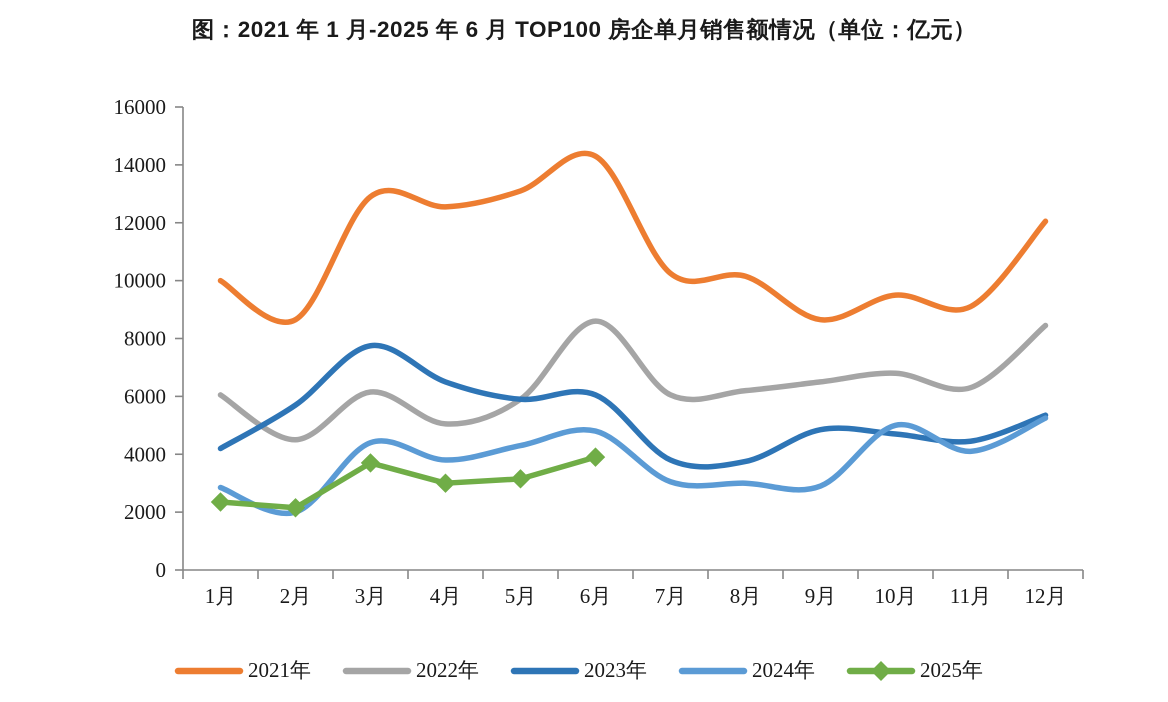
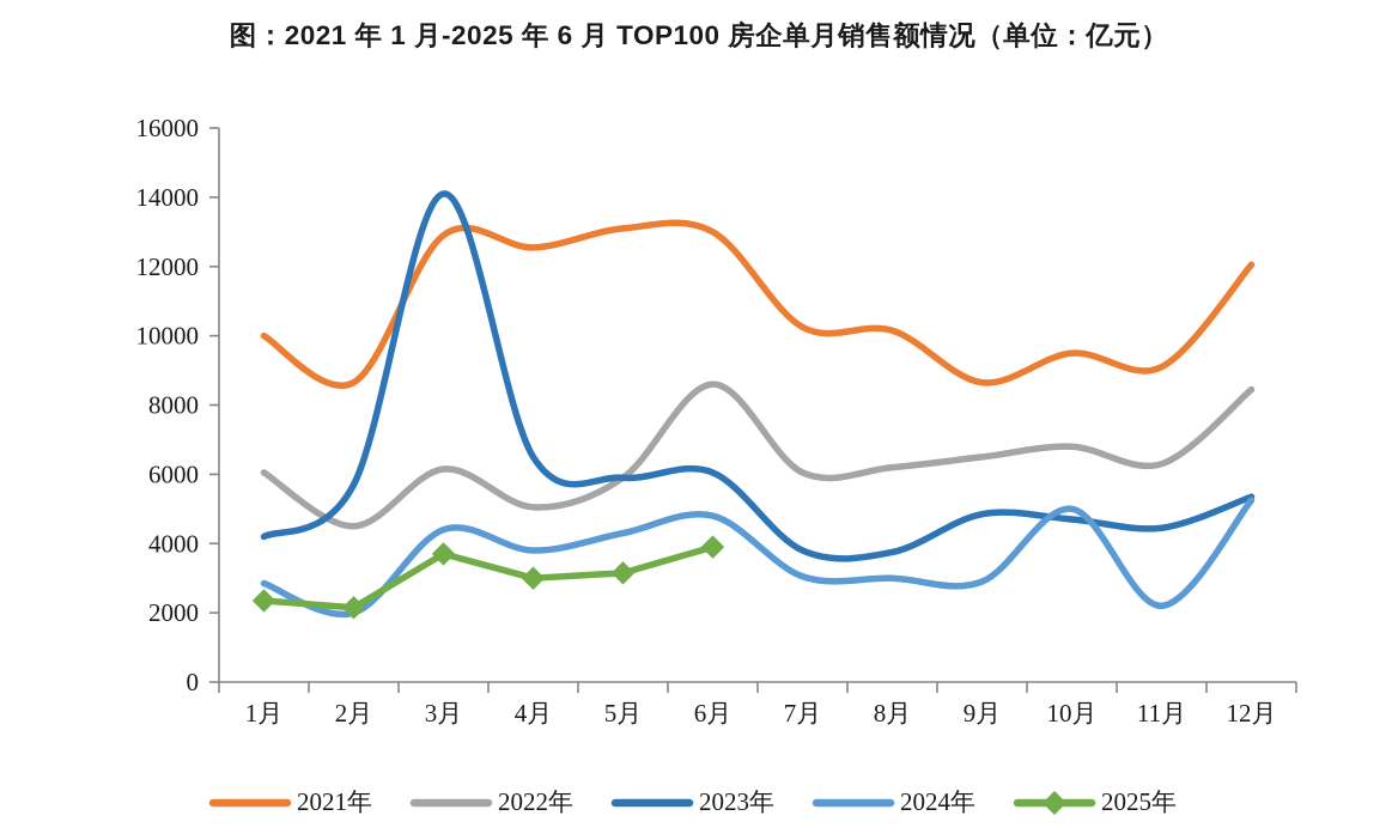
2023年/3月: 7800 -> 14100
2021年/6月: 14300 -> 13000
2024年/11月: 4100 -> 2200
